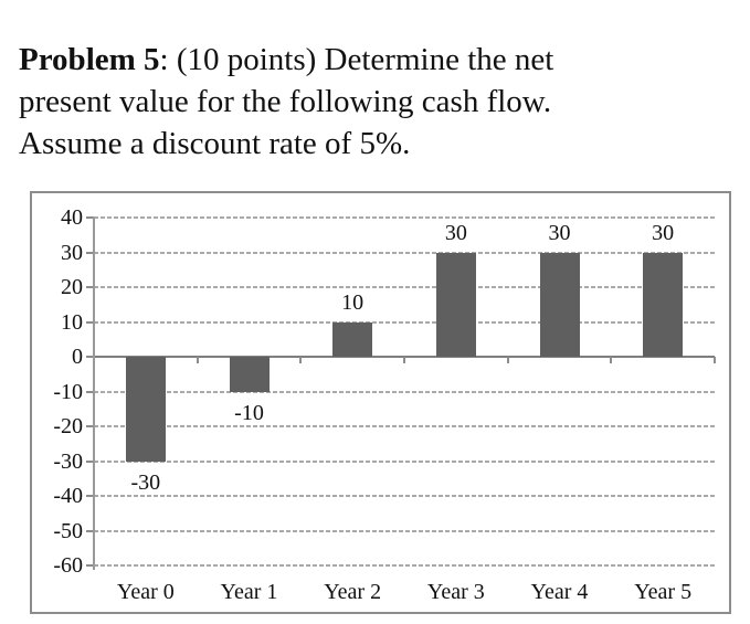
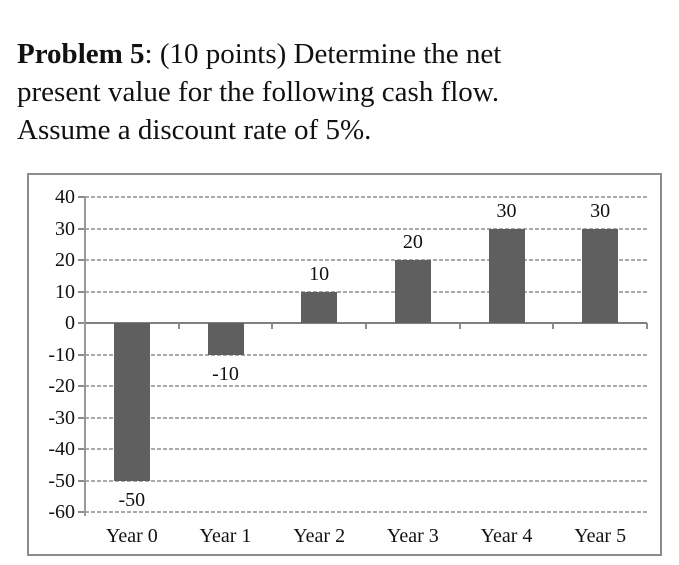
Year 0: -30 -> -50
Year 3: 30 -> 20
